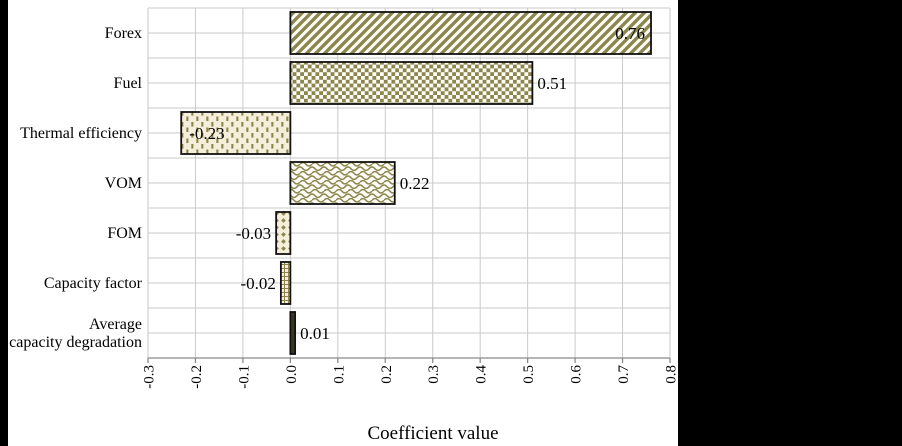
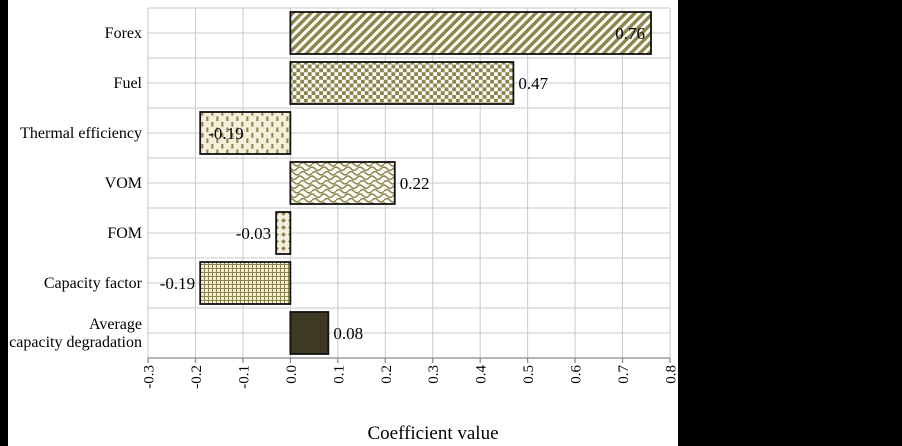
Fuel: 0.51 -> 0.47
Thermal efficiency: -0.23 -> -0.19
Capacity factor: -0.02 -> -0.19
Average capacity degradation: 0.01 -> 0.08
